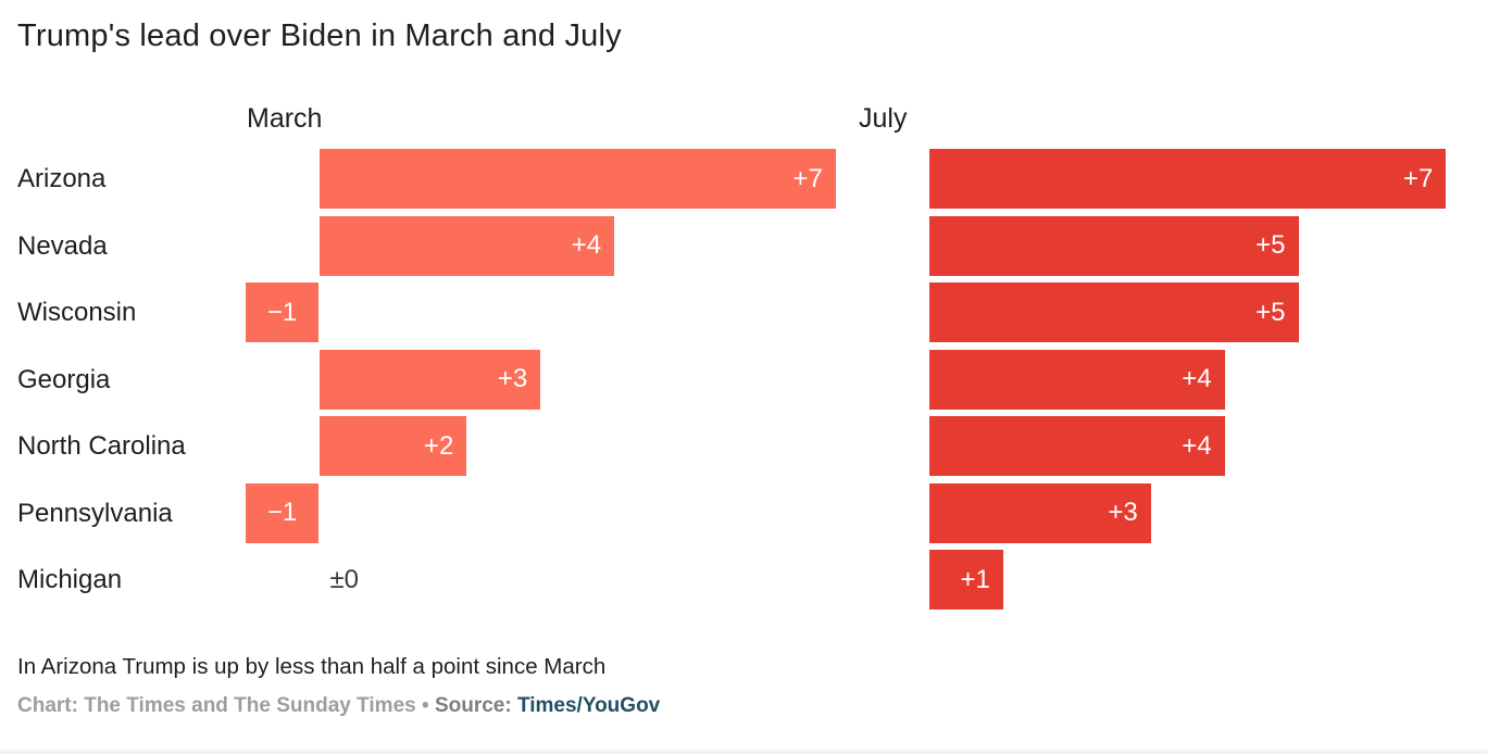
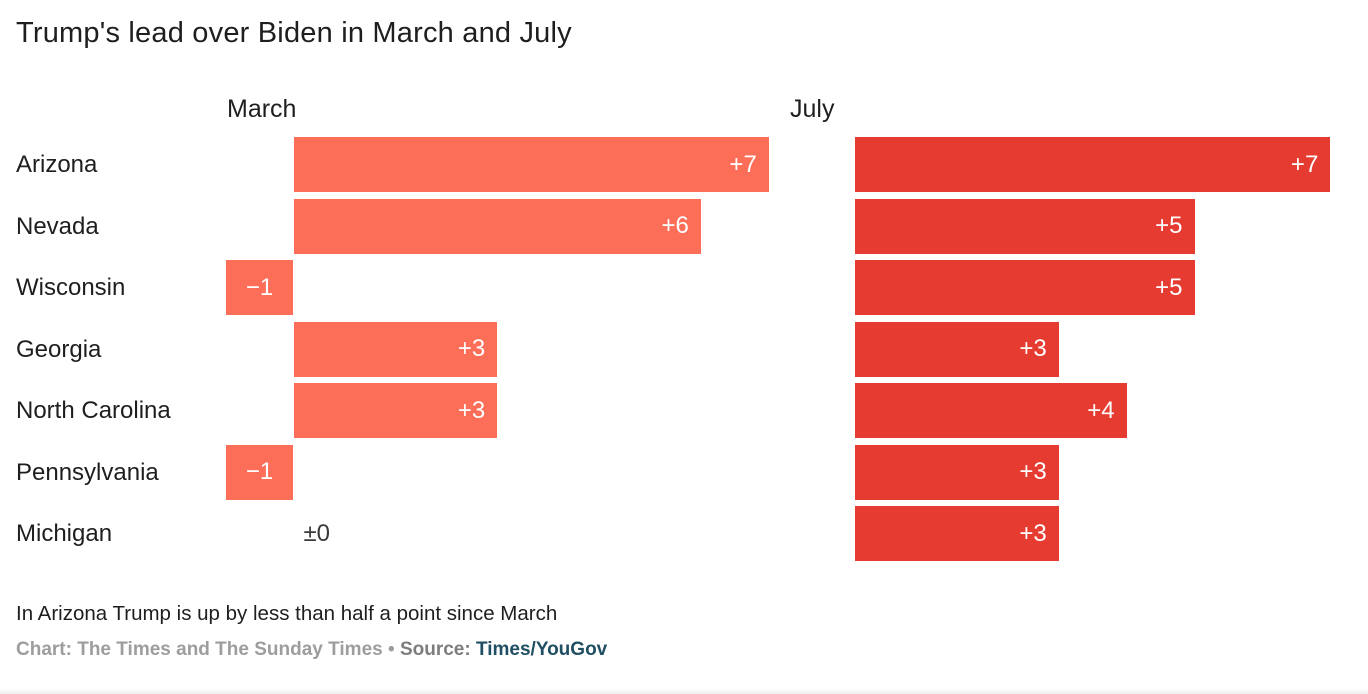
March/Nevada: +4 -> +6
July/Georgia: +4 -> +3
March/North Carolina: +2 -> +3
July/Michigan: +1 -> +3
